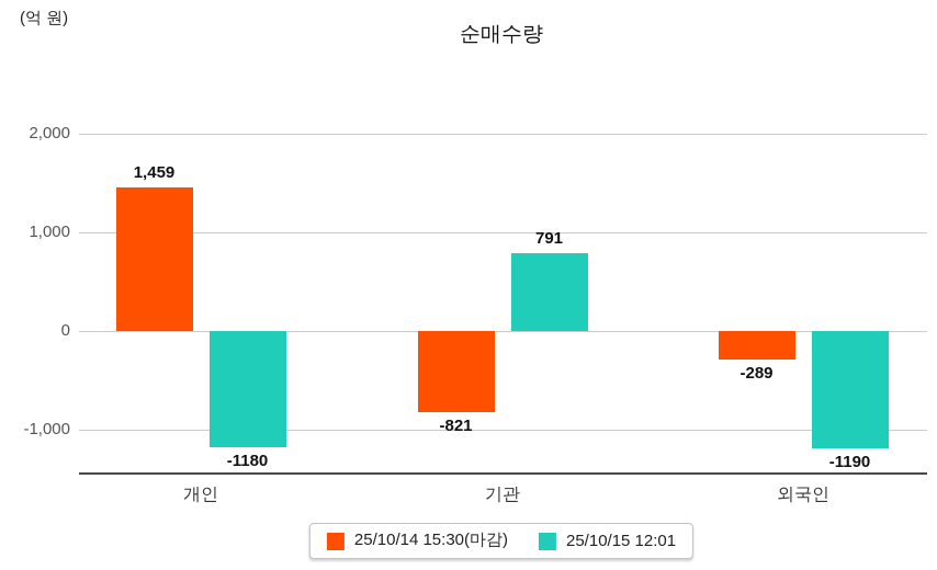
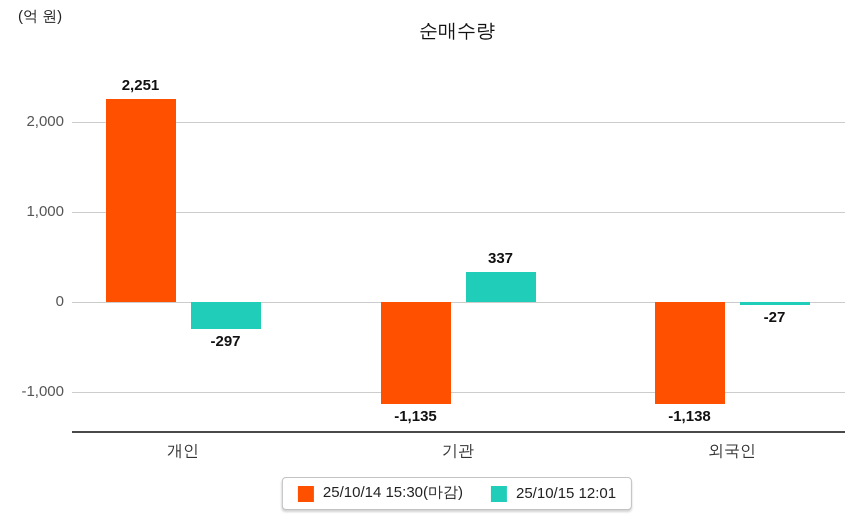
25/10/14 15:30(마감)/개인: 1,459 -> 2,251
25/10/15 12:01/개인: -1180 -> -297
25/10/14 15:30(마감)/기관: -821 -> -1,135
25/10/15 12:01/기관: 791 -> 337
25/10/14 15:30(마감)/외국인: -289 -> -1,138
25/10/15 12:01/외국인: -1190 -> -27
